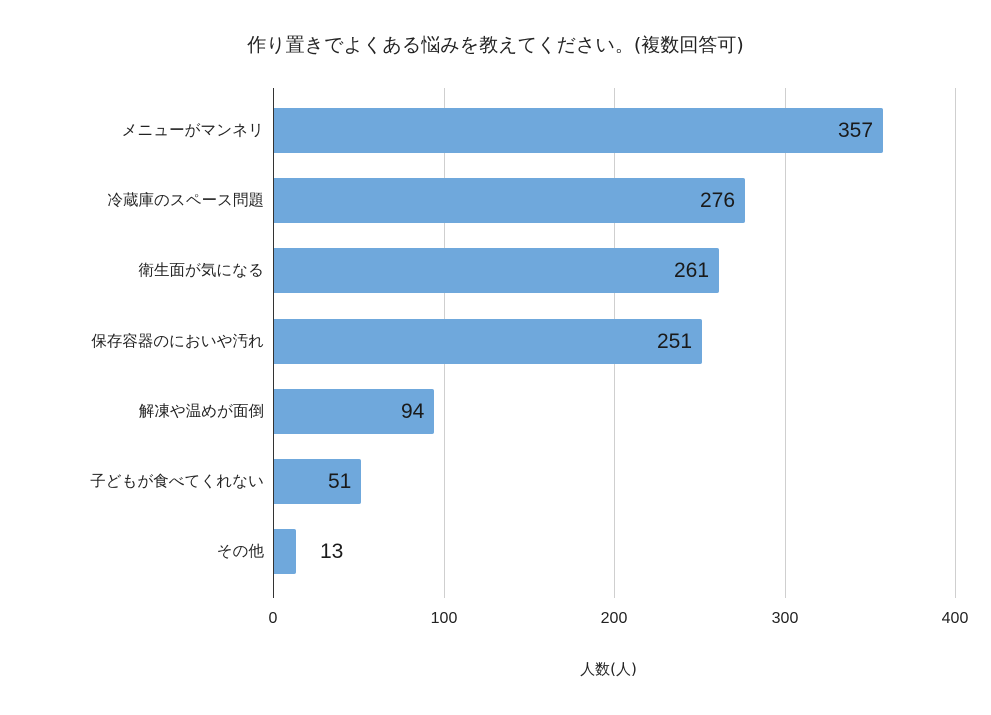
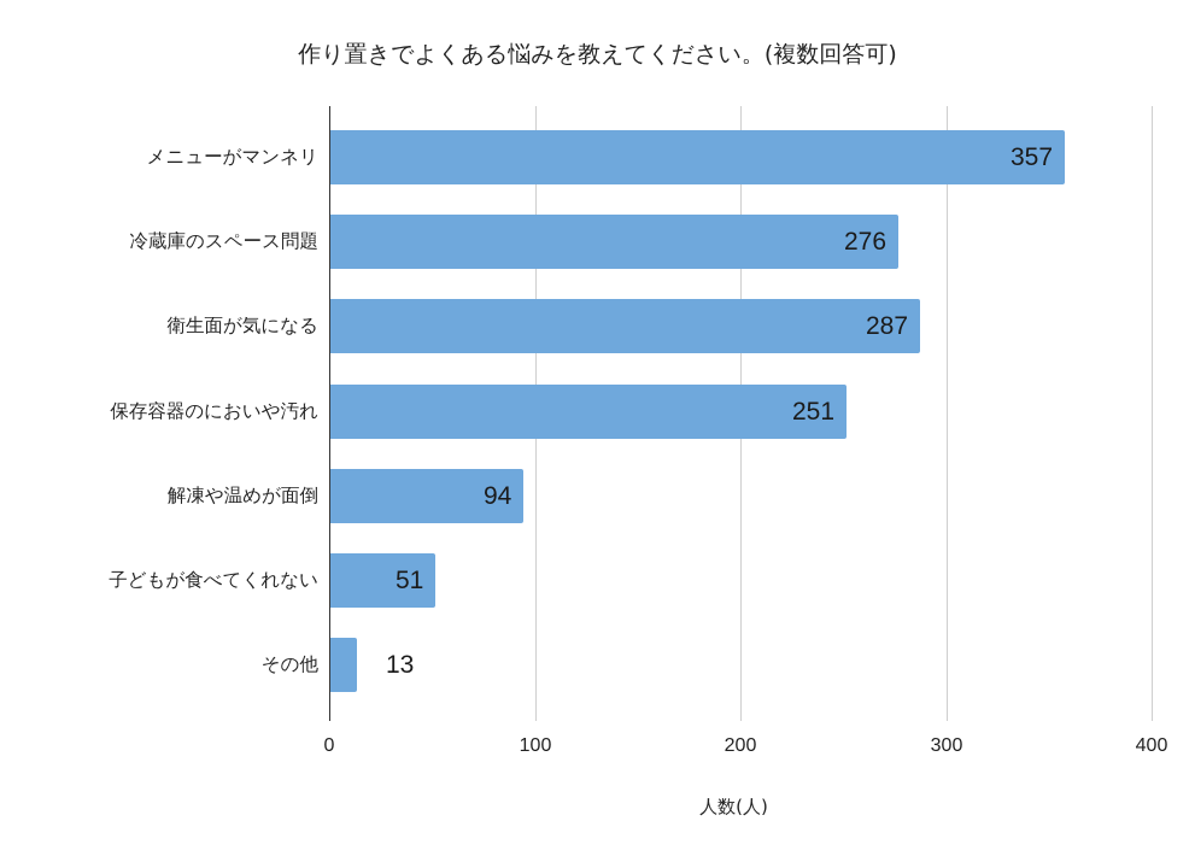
衛生面が気になる: 261 -> 287
